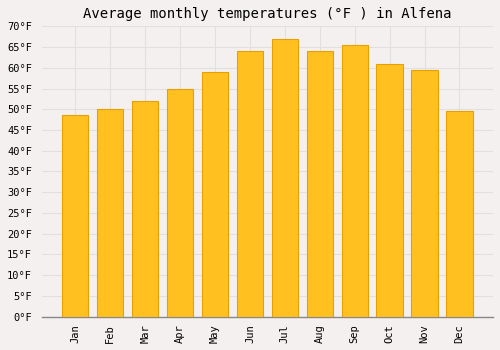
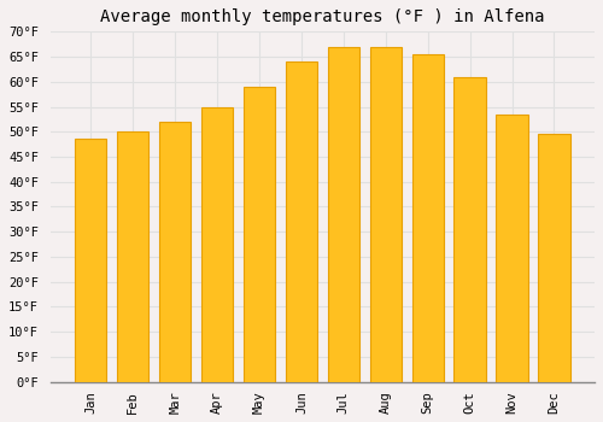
Aug: 64.0°F -> 67.0°F
Nov: 59.5°F -> 53.5°F
